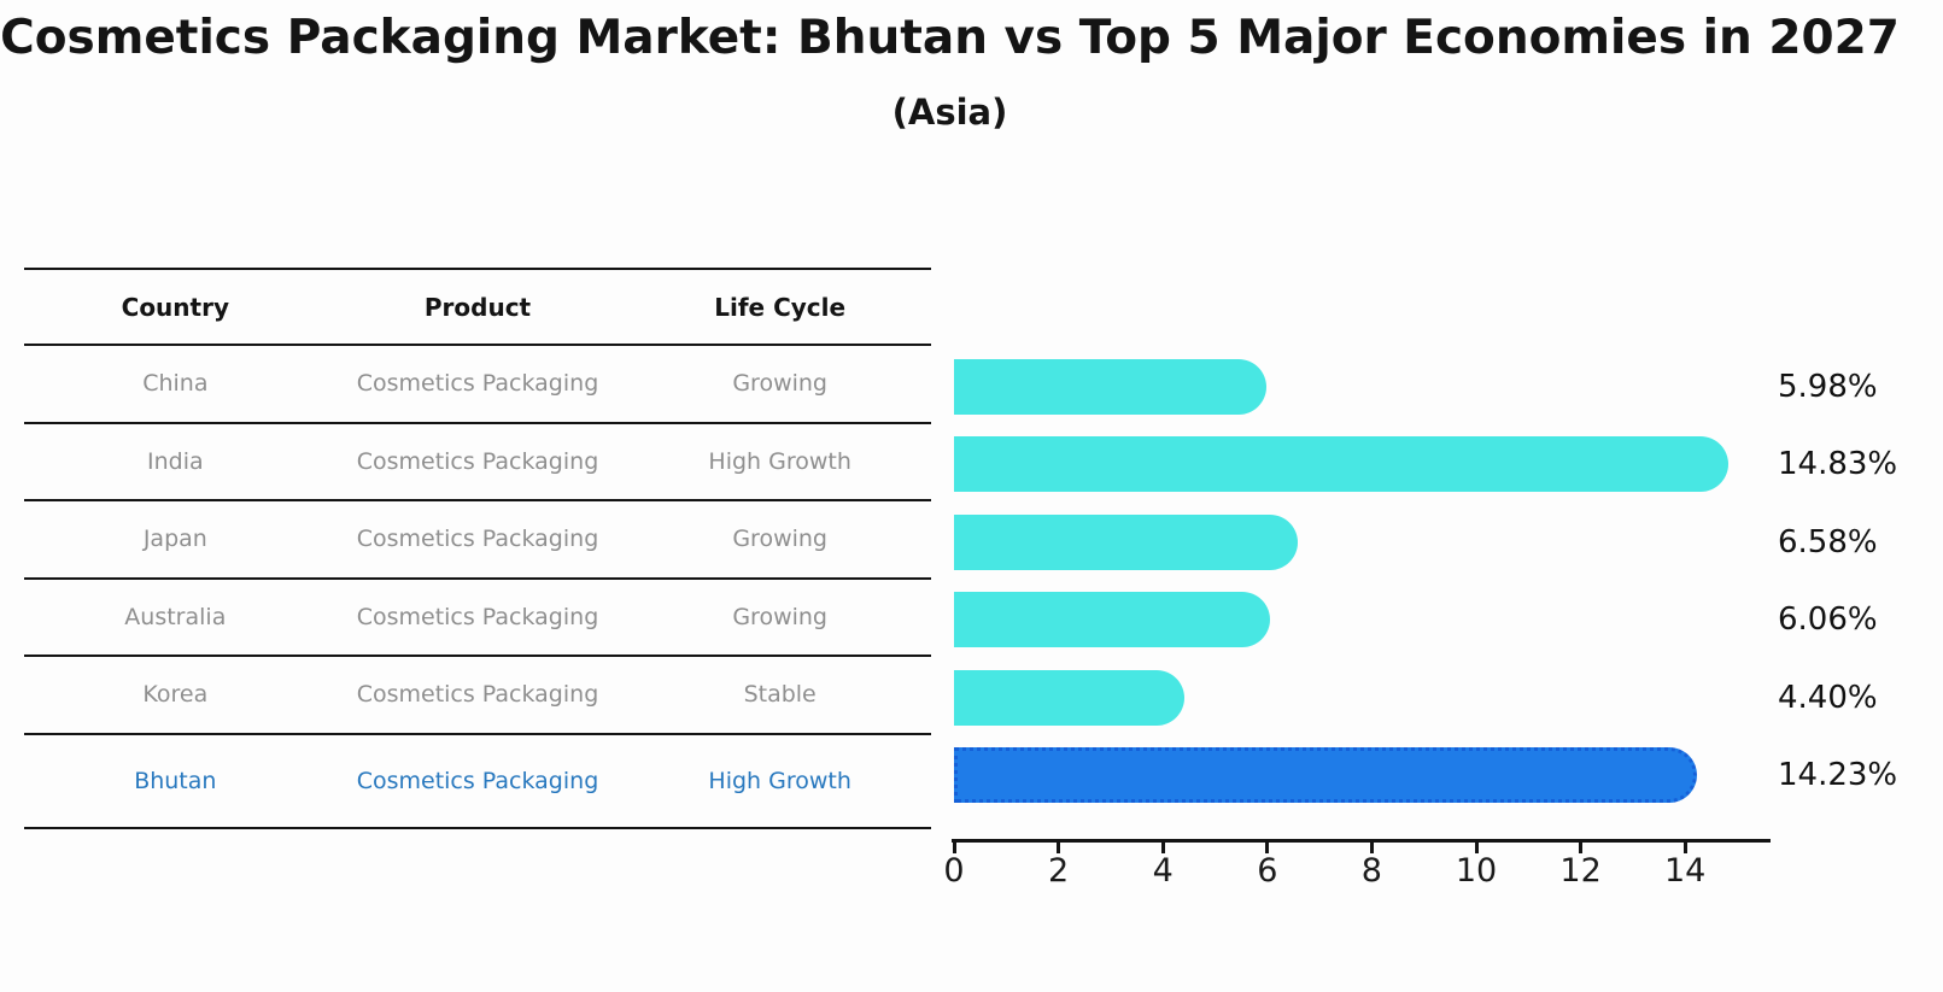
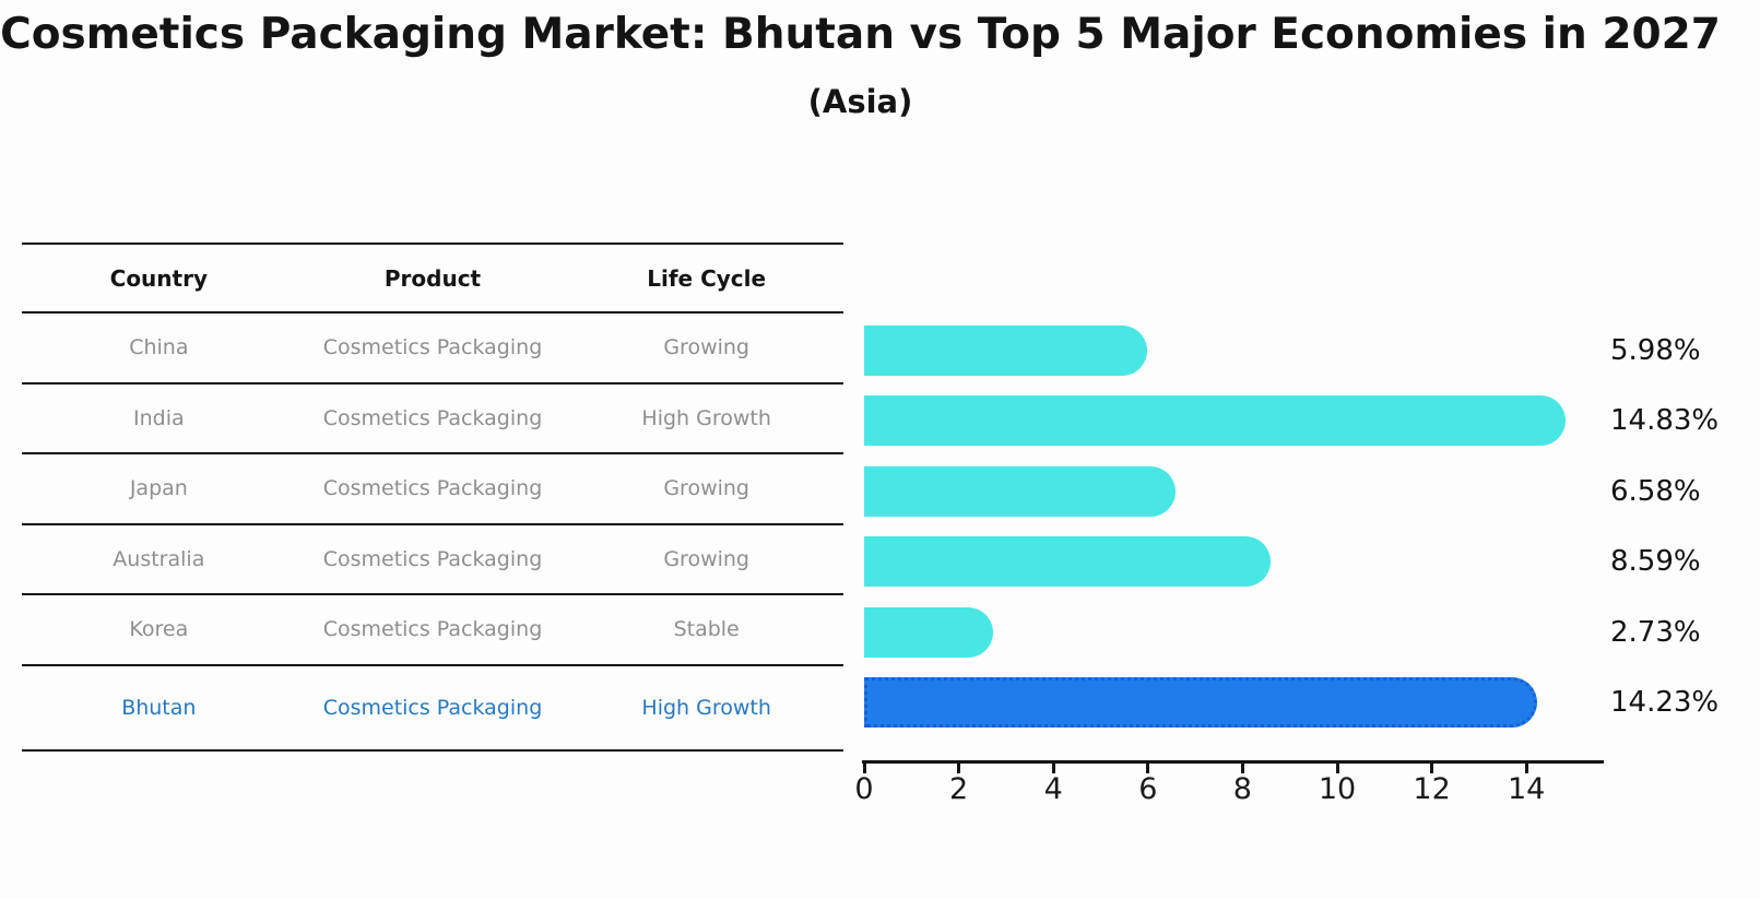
Australia: 6.06% -> 8.59%
Korea: 4.40% -> 2.73%
